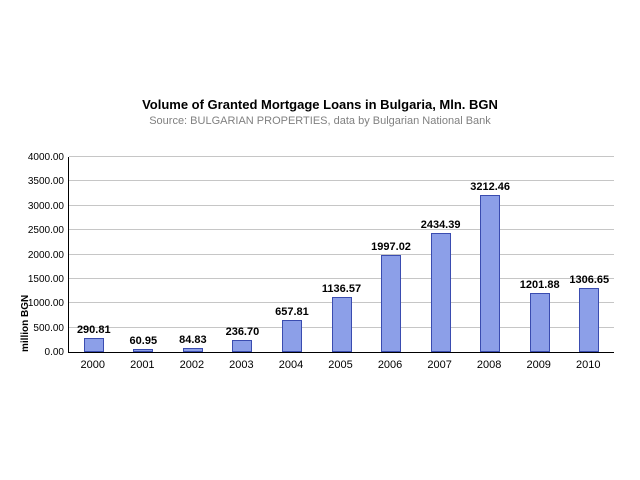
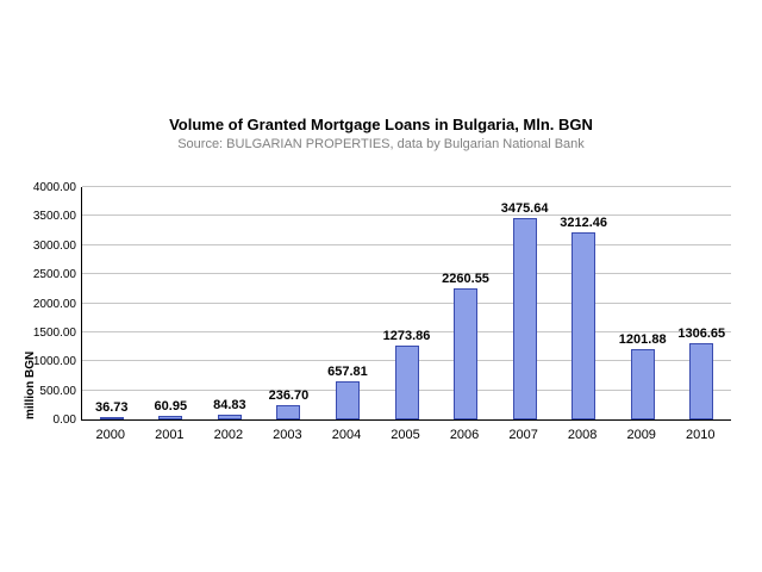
2000: 290.81 -> 36.73
2005: 1136.57 -> 1273.86
2006: 1997.02 -> 2260.55
2007: 2434.39 -> 3475.64
